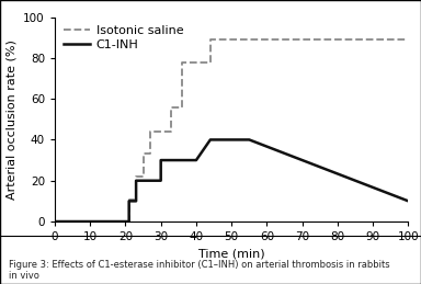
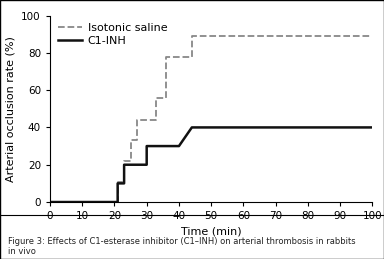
C1-INH/100: 10 -> 40
